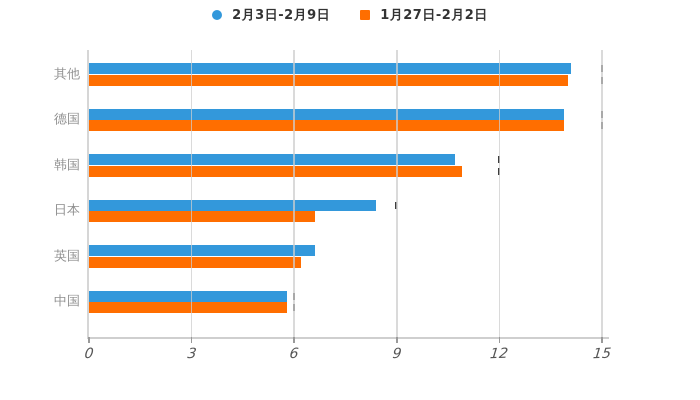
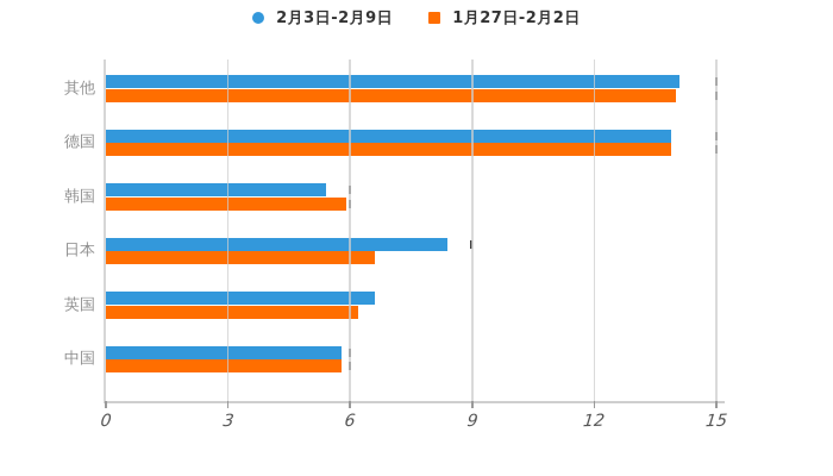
2月3日-2月9日/韩国: 10.7 -> 5.4
1月27日-2月2日/韩国: 10.9 -> 5.9
